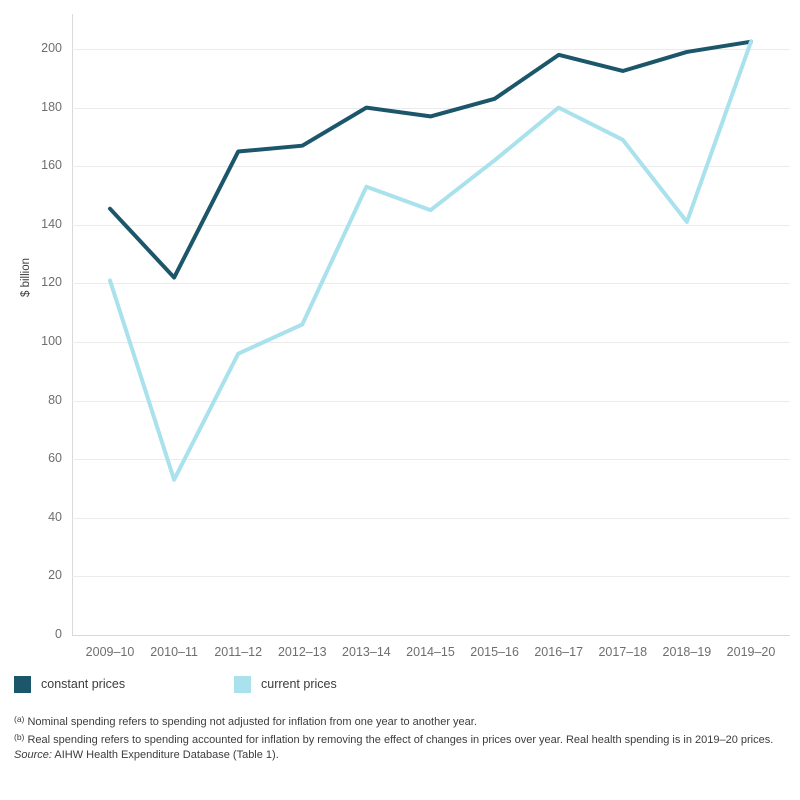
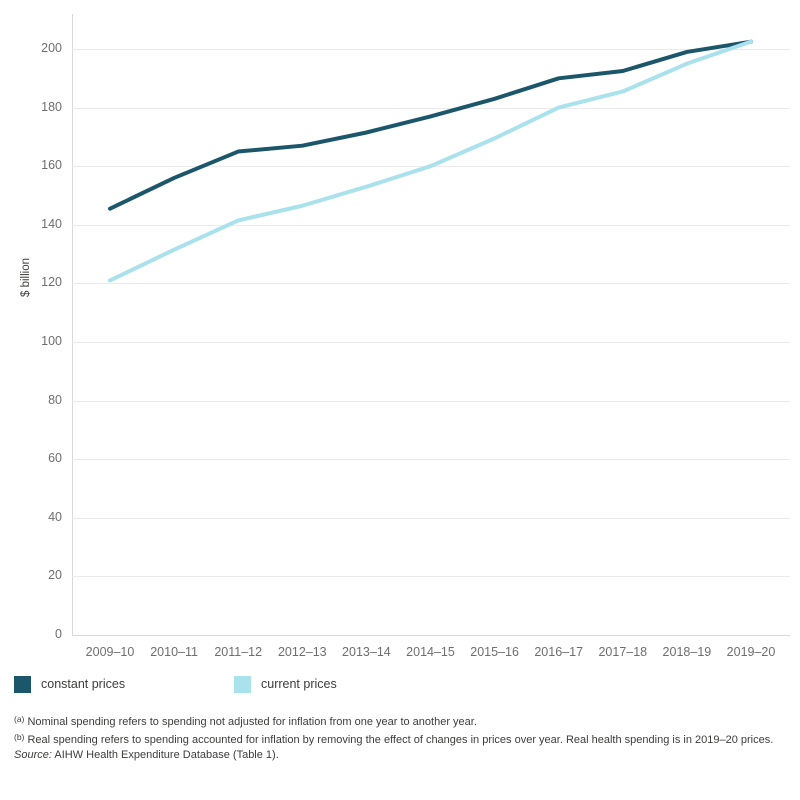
constant prices/2010–11: 122 -> 156
current prices/2010–11: 53 -> 132
current prices/2011–12: 96 -> 142
current prices/2012–13: 106 -> 146
constant prices/2013–14: 180 -> 172
current prices/2014–15: 145 -> 160
current prices/2015–16: 162 -> 170
constant prices/2016–17: 198 -> 190
current prices/2017–18: 169 -> 186
current prices/2018–19: 141 -> 195
